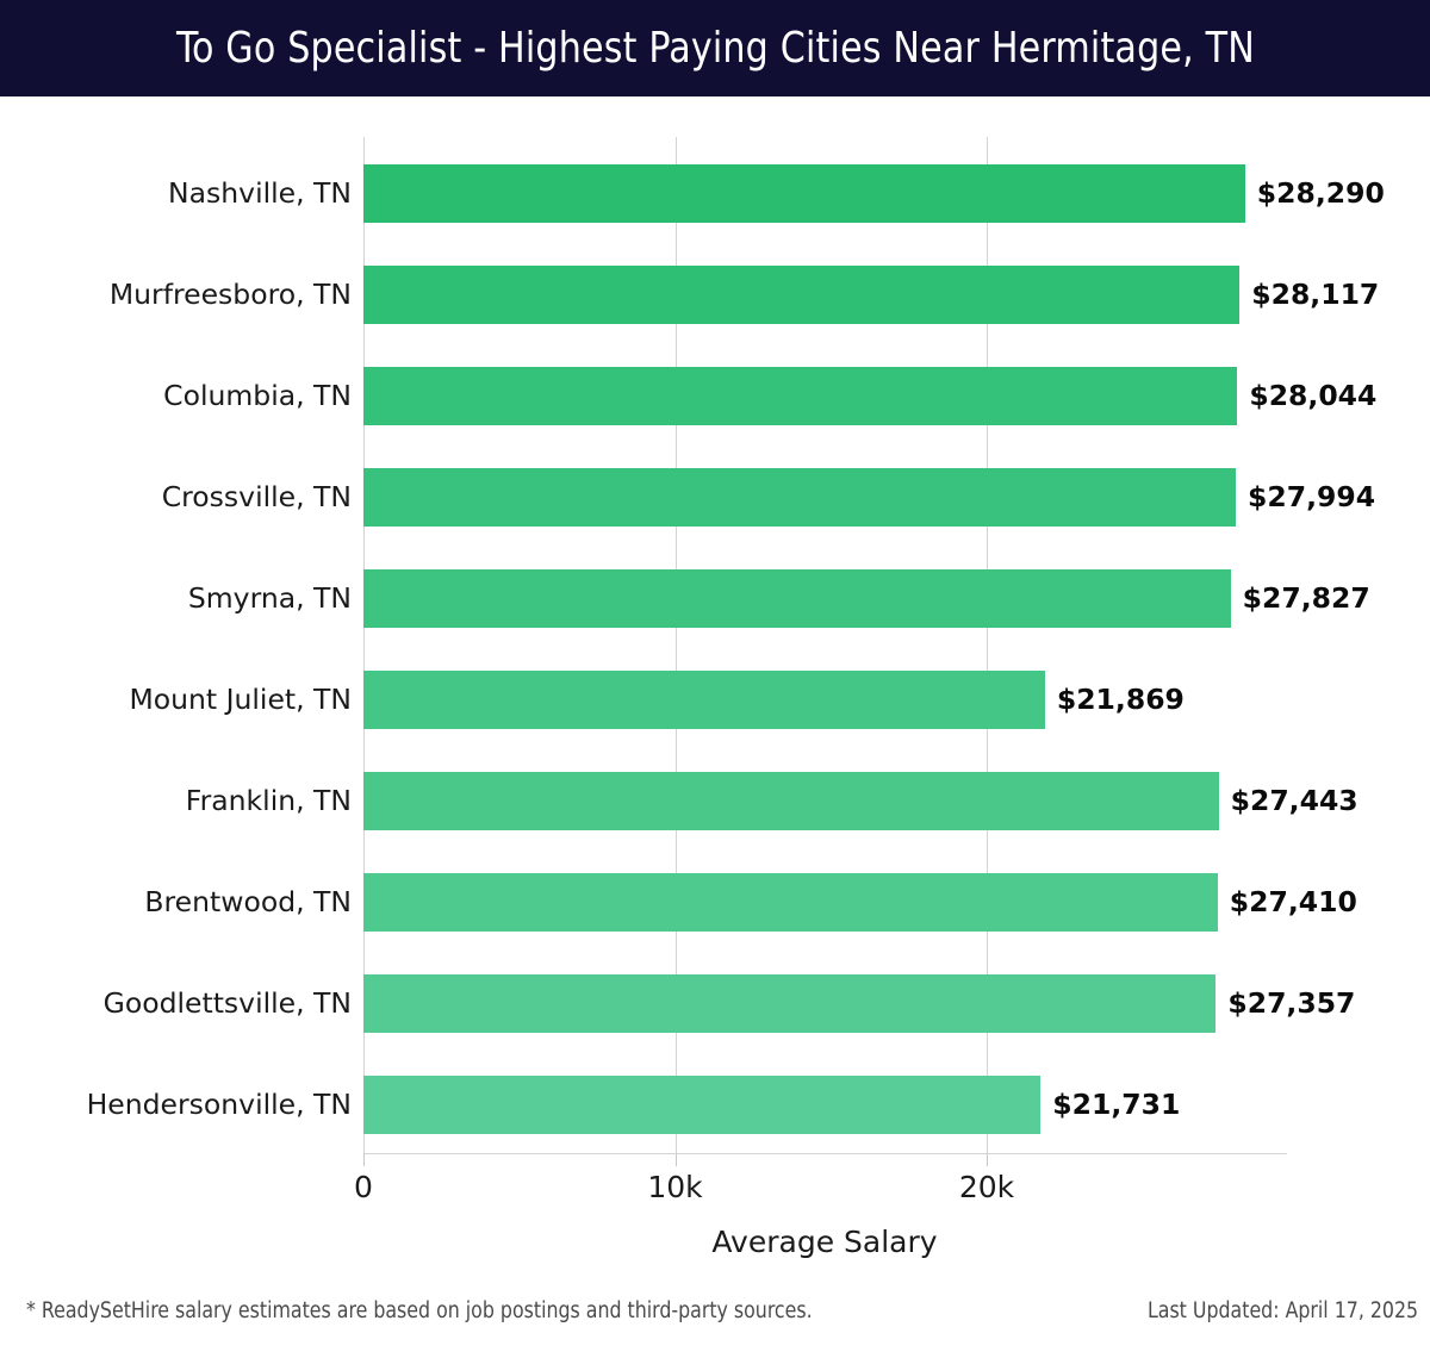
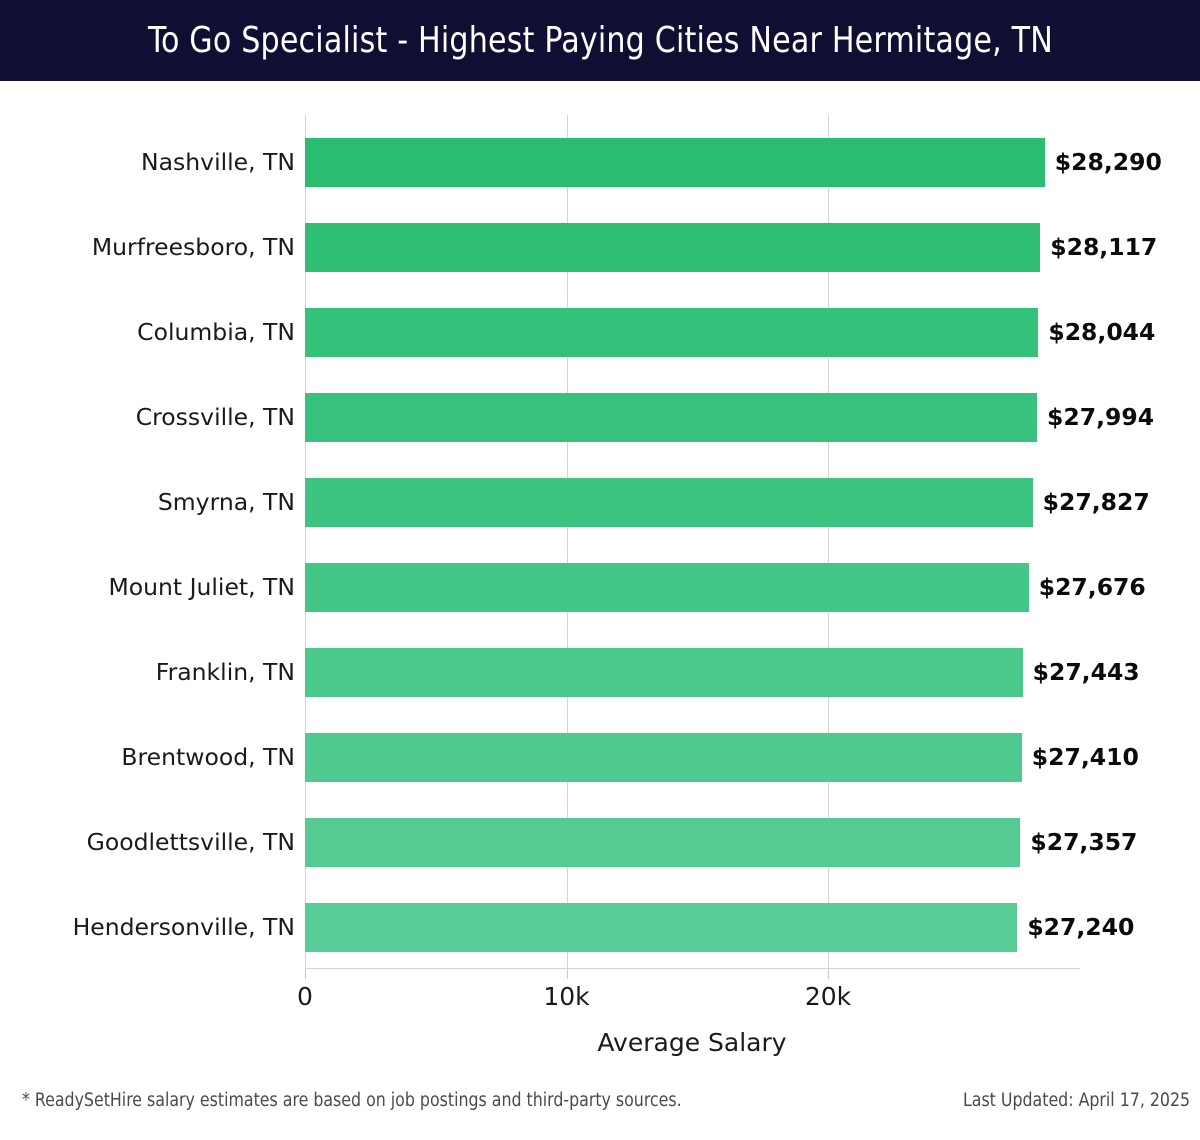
Mount Juliet, TN: $21,869 -> $27,676
Hendersonville, TN: $21,731 -> $27,240
